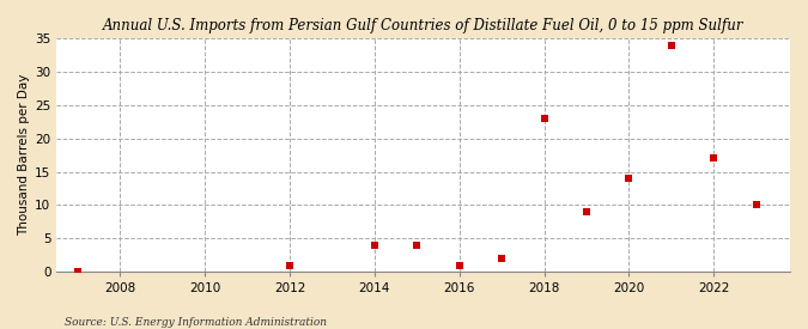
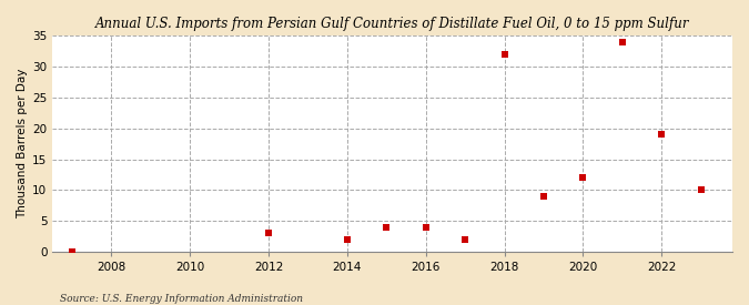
2012: 1.0 -> 3.0
2014: 4.0 -> 2.0
2016: 1.0 -> 4.0
2018: 23.0 -> 32.0
2020: 14.0 -> 12.0
2022: 17.0 -> 19.0
